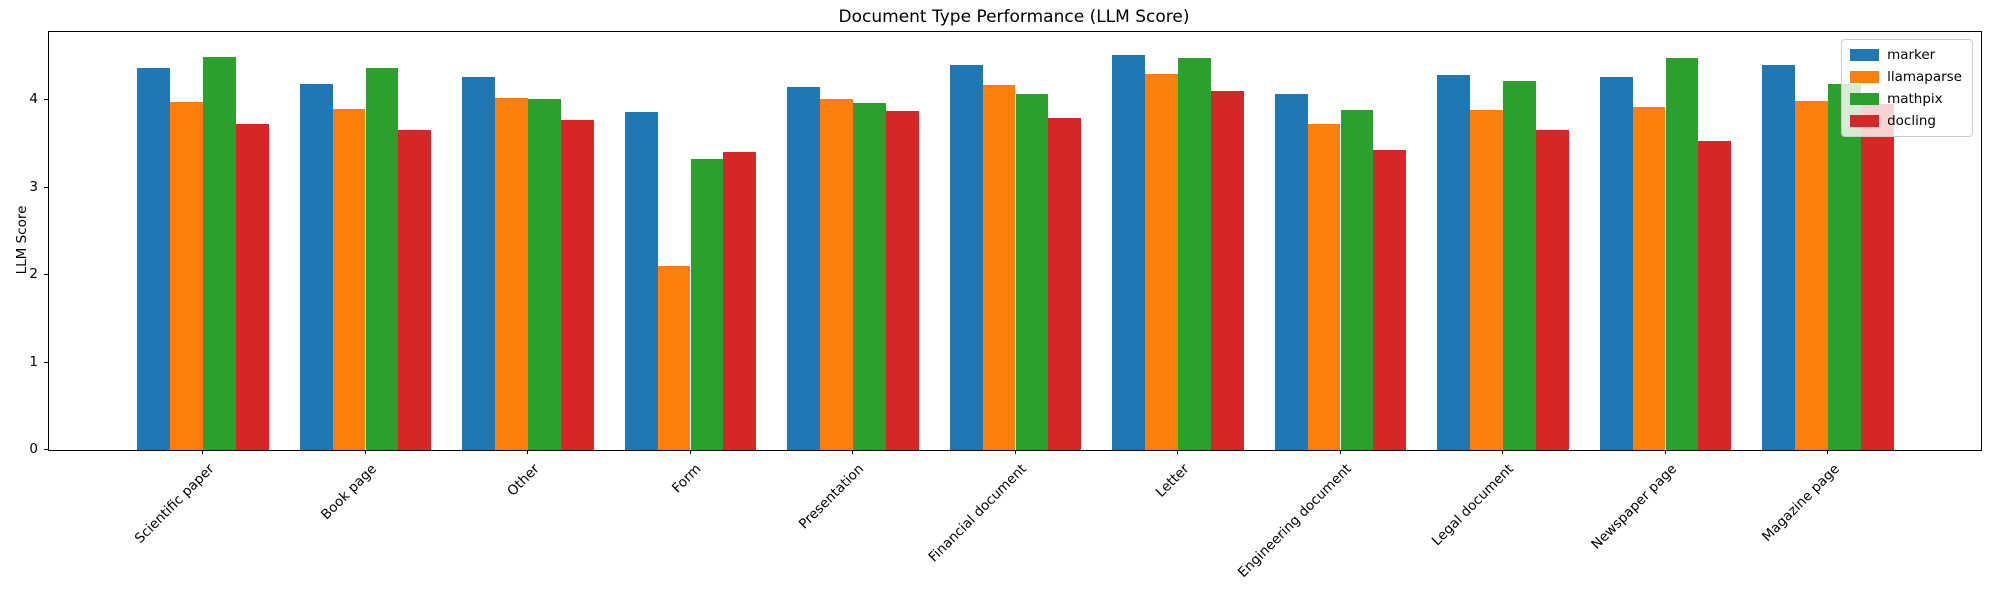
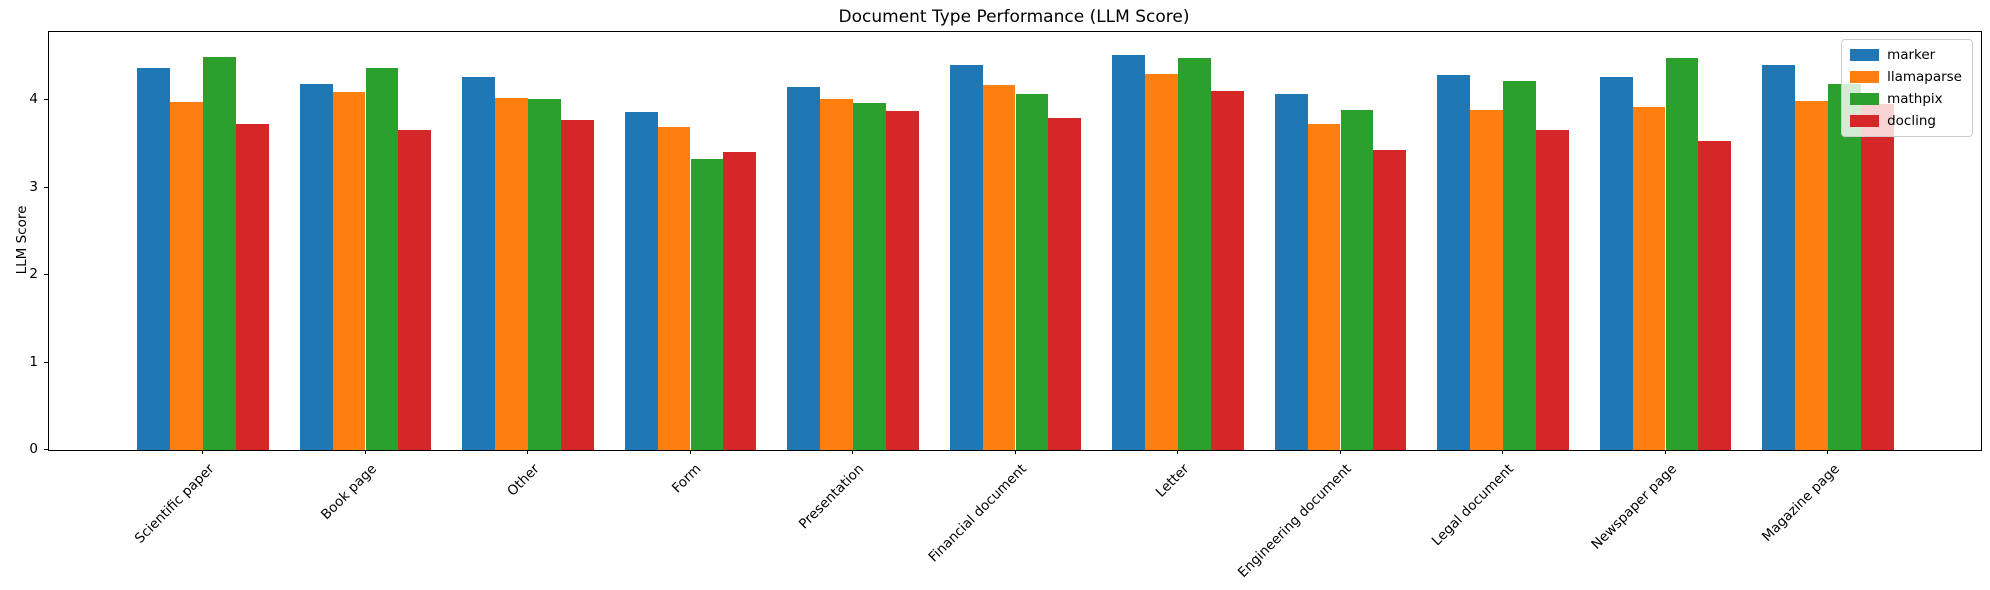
llamaparse/Book page: 3.9 -> 4.1
llamaparse/Form: 2.1 -> 3.7
